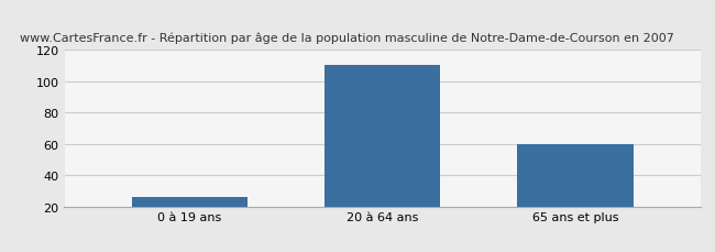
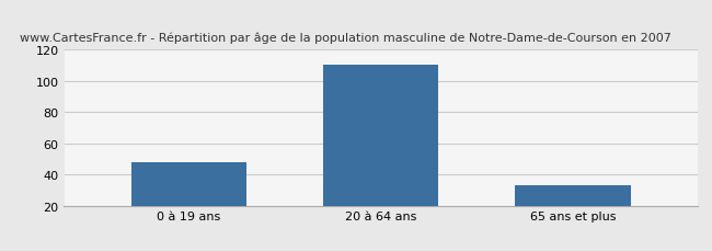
0 à 19 ans: 26 -> 48
65 ans et plus: 60 -> 33
